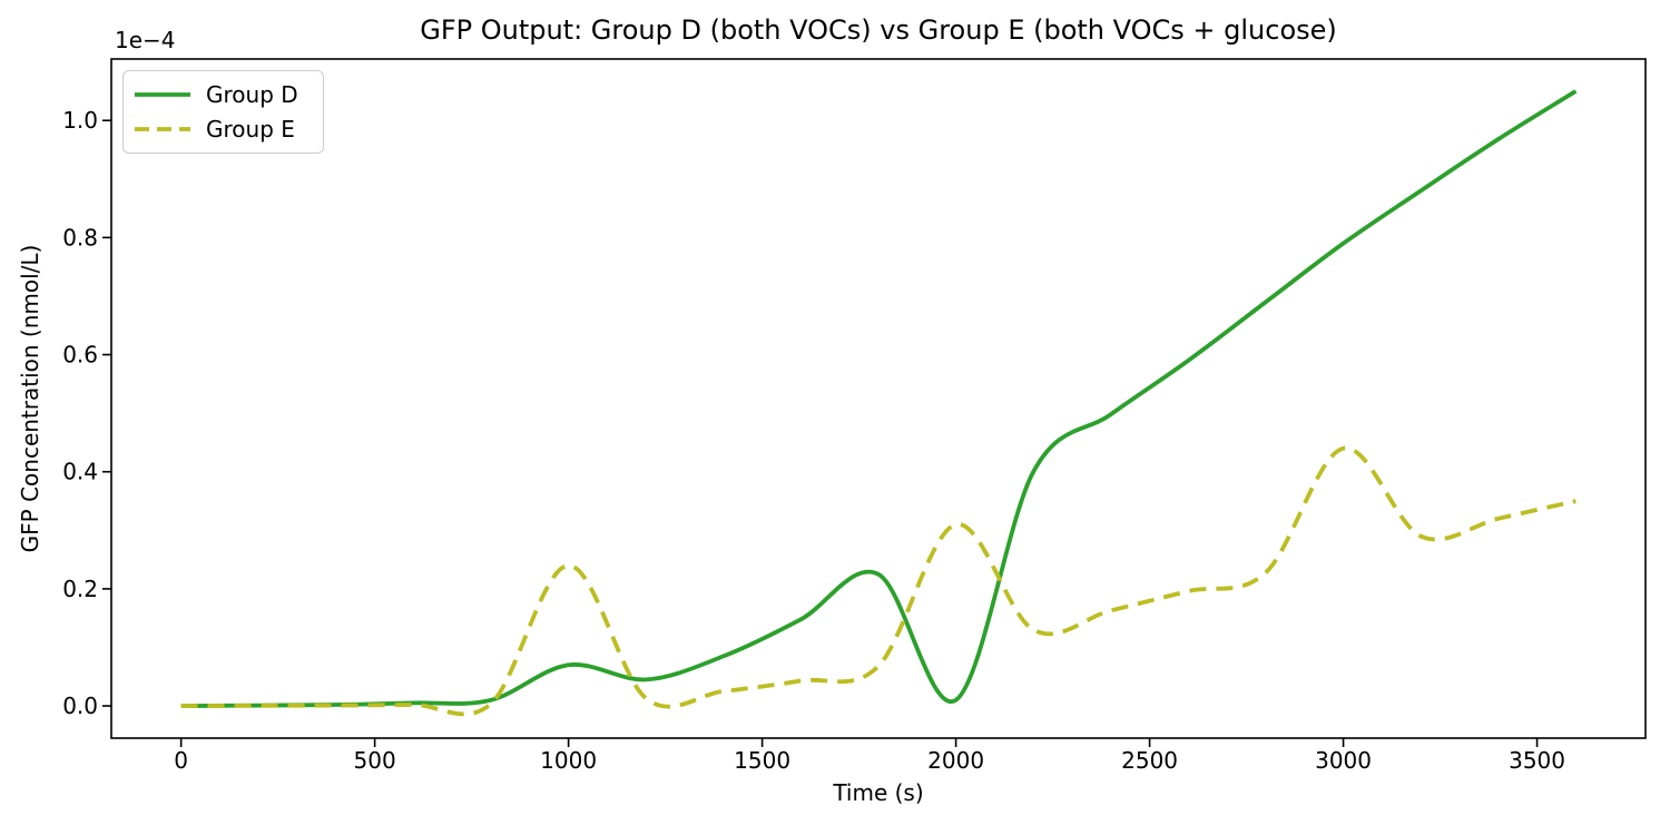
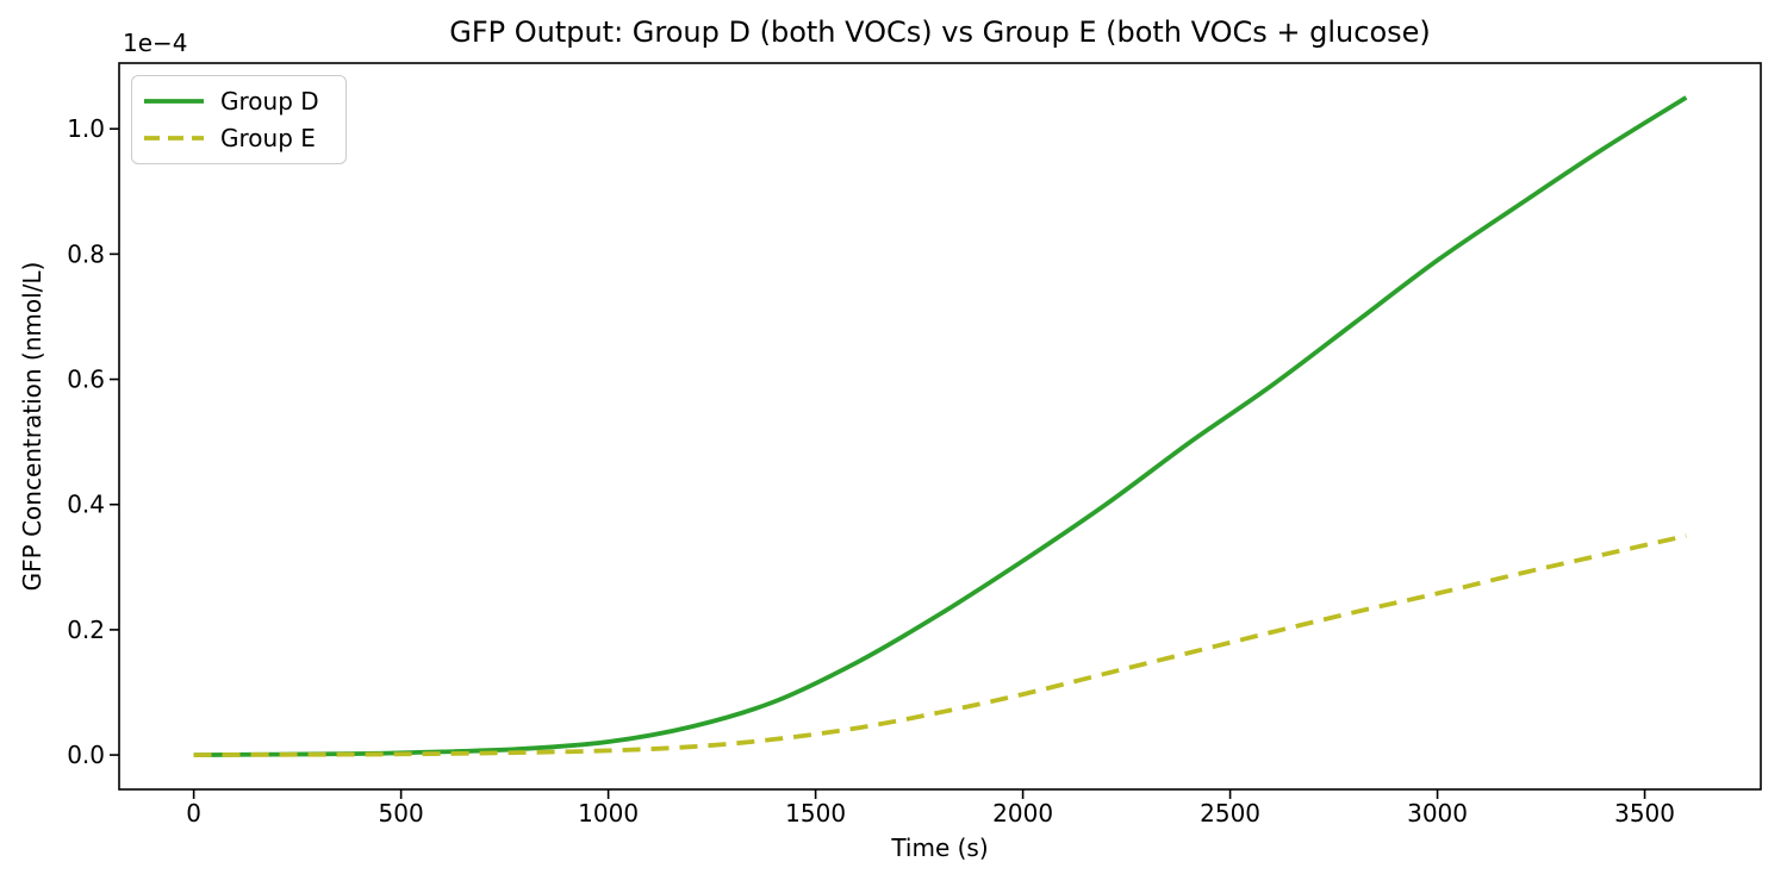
Group D/1000: 0.07 -> 0.02
Group E/1000: 0.24 -> 0.01
Group D/2000: 0.01 -> 0.31
Group E/2000: 0.31 -> 0.10
Group E/3000: 0.44 -> 0.26
